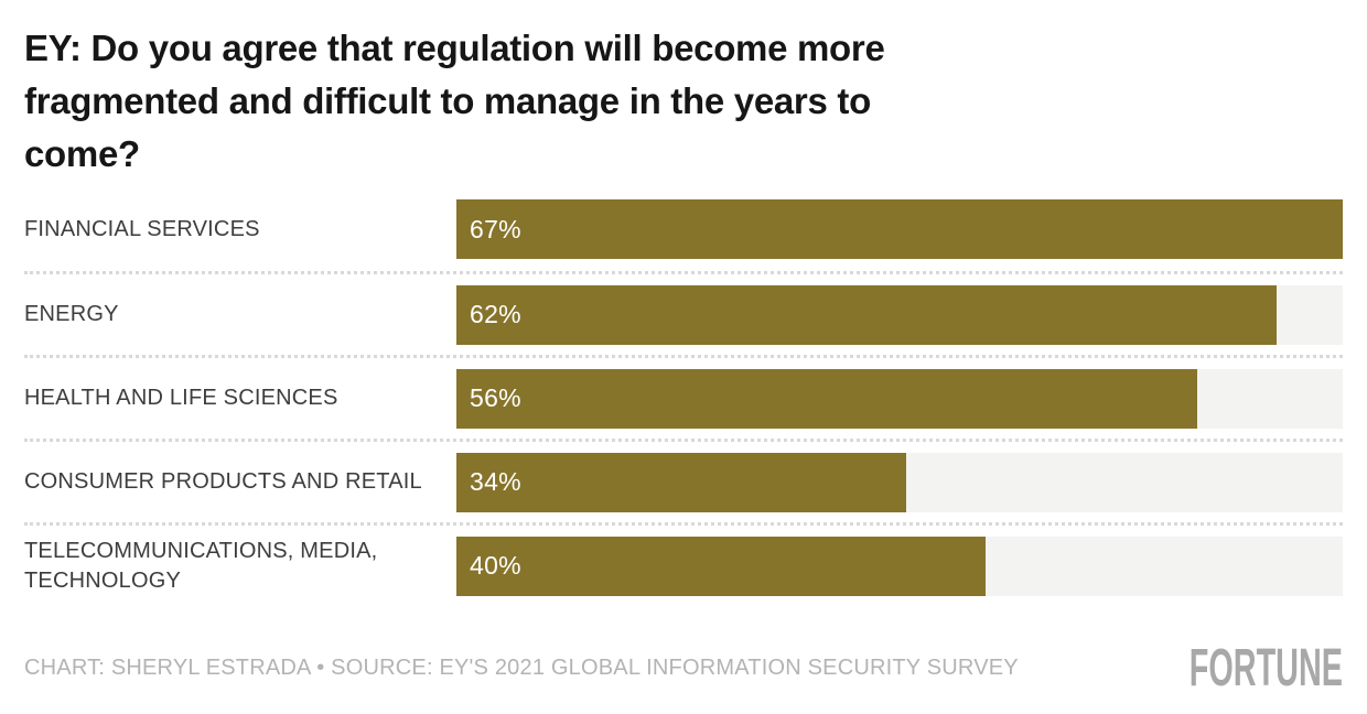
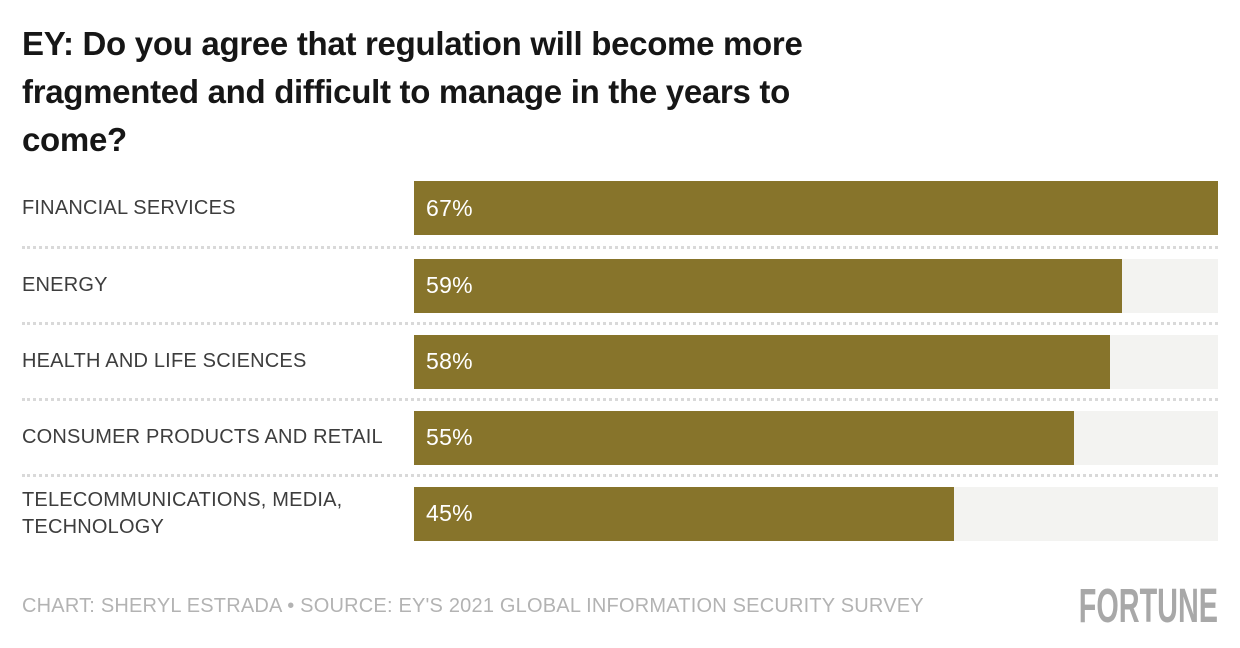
ENERGY: 62% -> 59%
HEALTH AND LIFE SCIENCES: 56% -> 58%
CONSUMER PRODUCTS AND RETAIL: 34% -> 55%
TELECOMMUNICATIONS, MEDIA, TECHNOLOGY: 40% -> 45%
